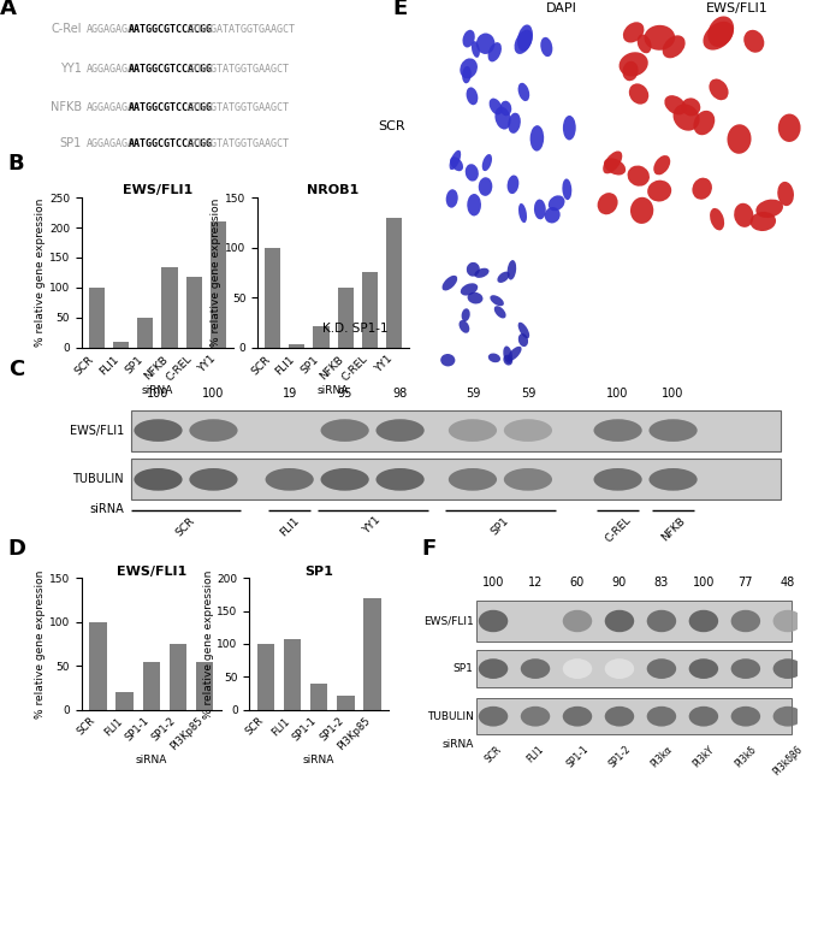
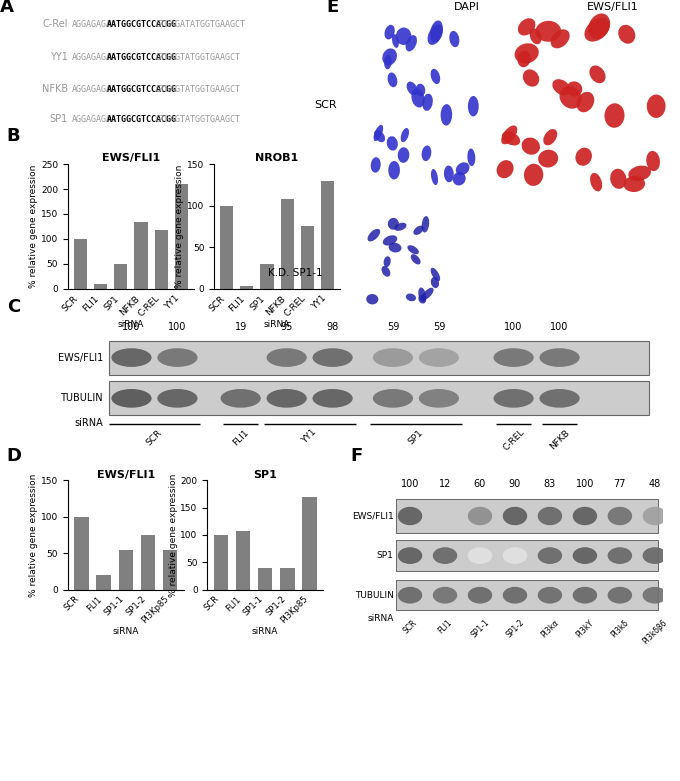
NROB1/SP1: 22 -> 30
NROB1/NFKB: 60 -> 108
SP1/SP1-2: 22 -> 40
